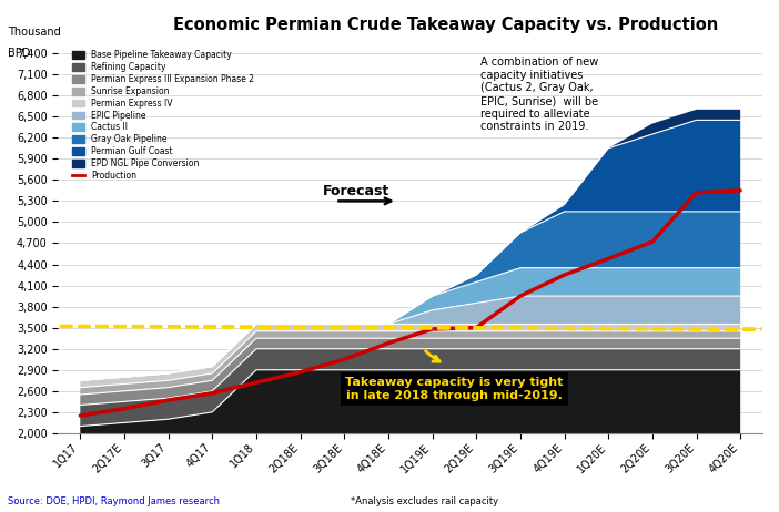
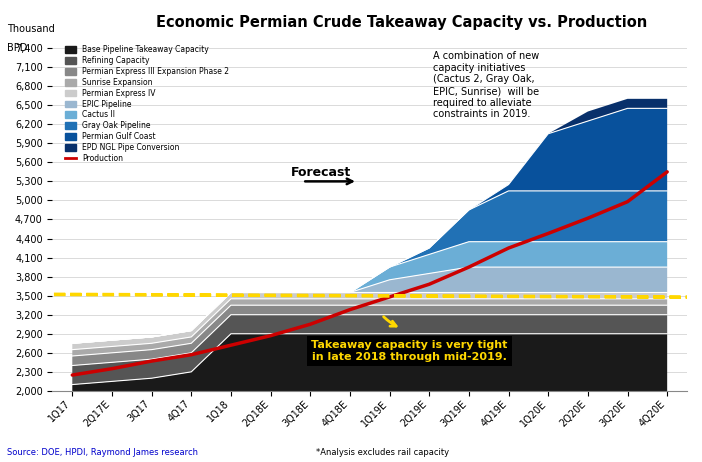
Production/2Q19E: 3,500 -> 3,680
Production/3Q20E: 5,420 -> 4,980
